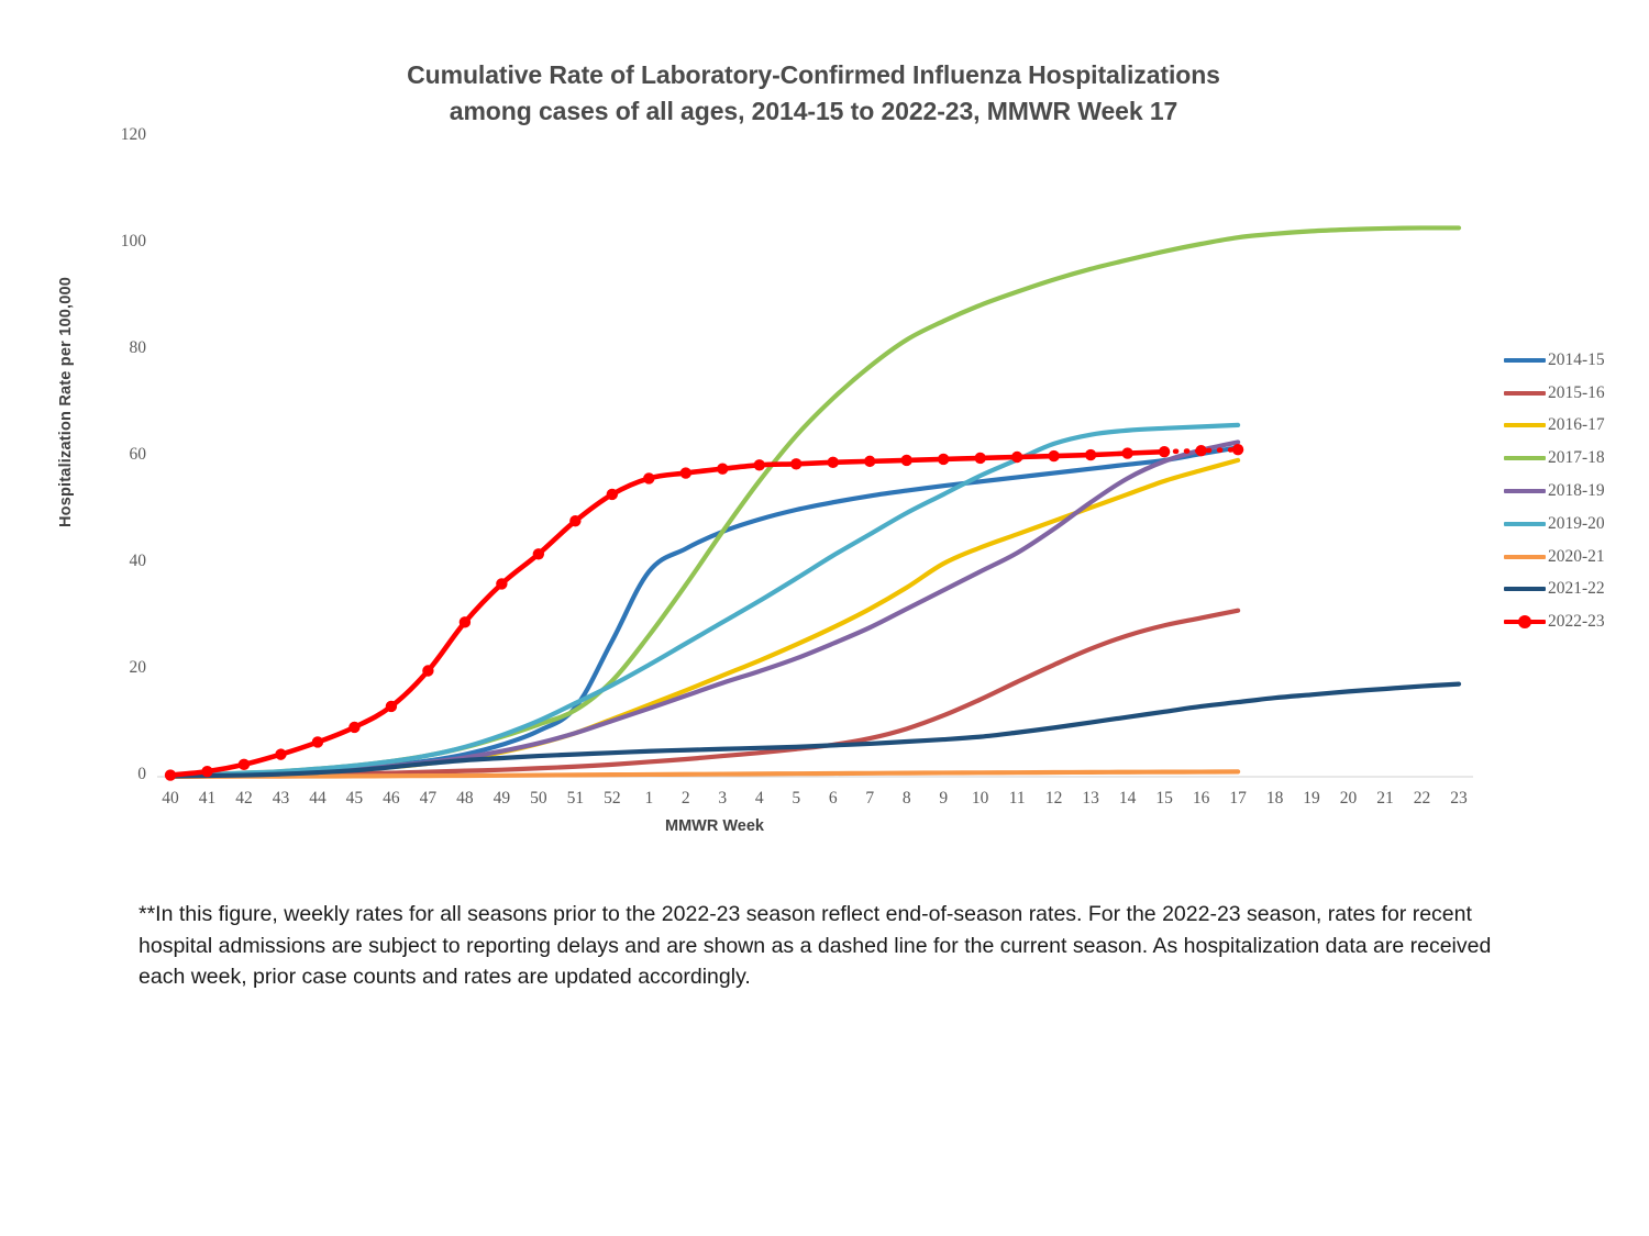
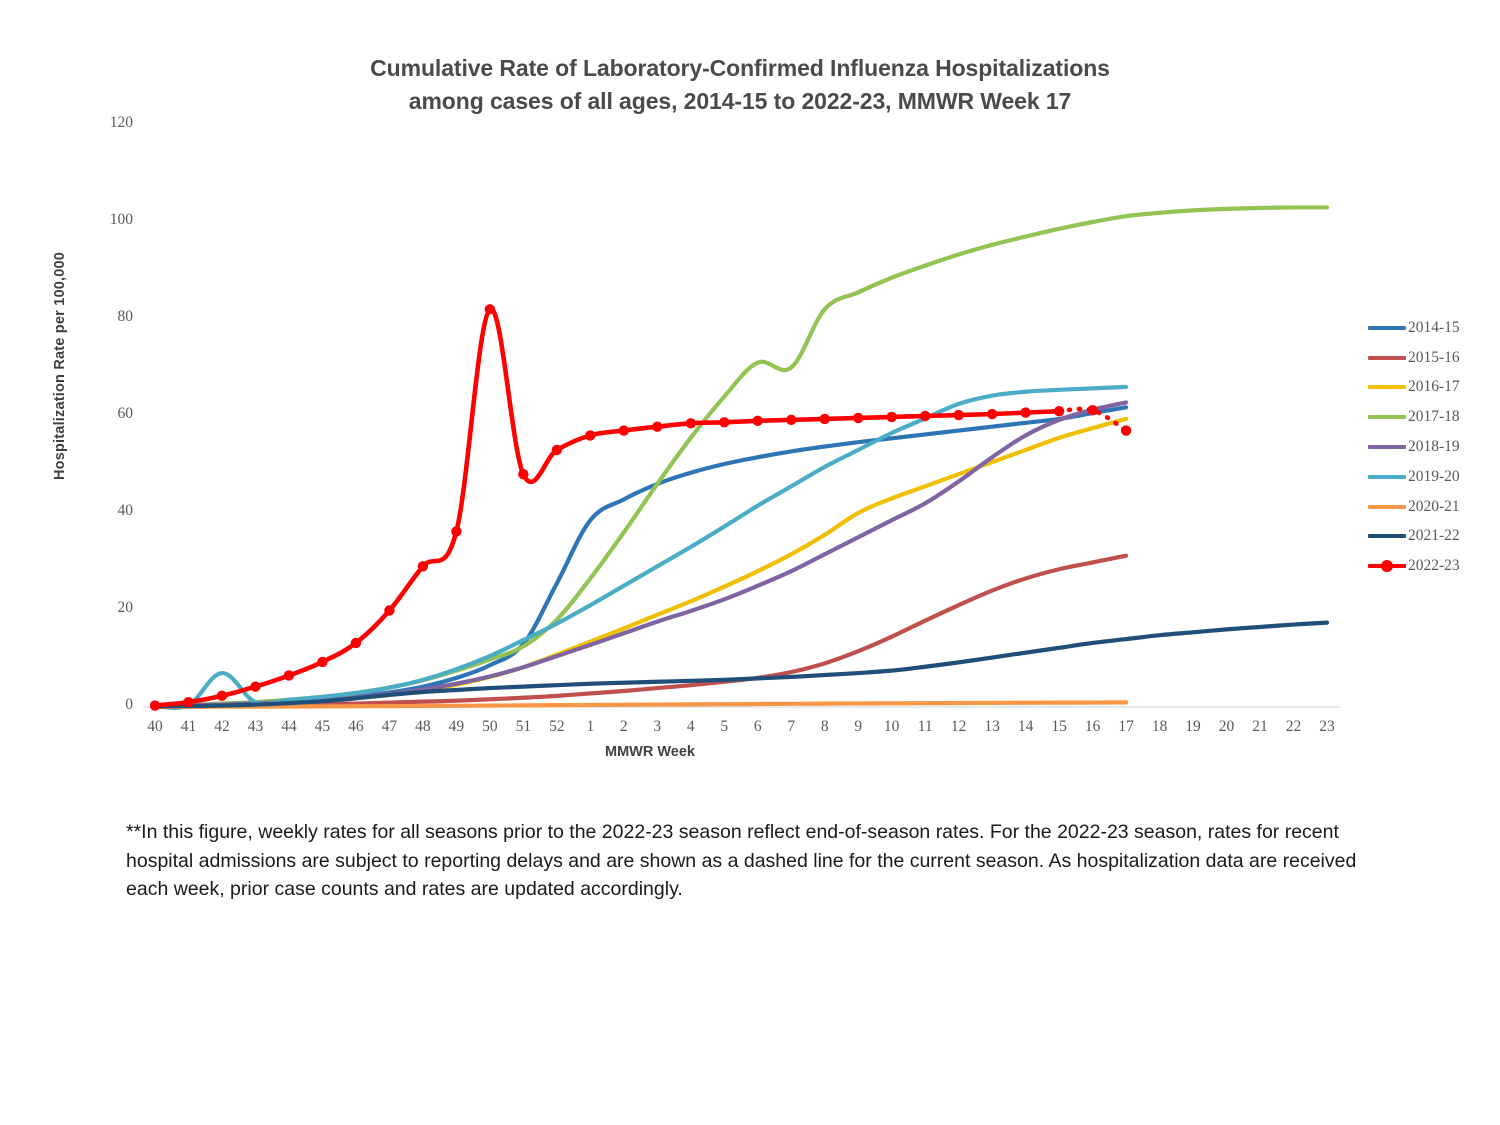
2019-20/42: 1 -> 7
2022-23/50: 42 -> 82
2017-18/7: 77 -> 70
2022-23/17: 61 -> 57
